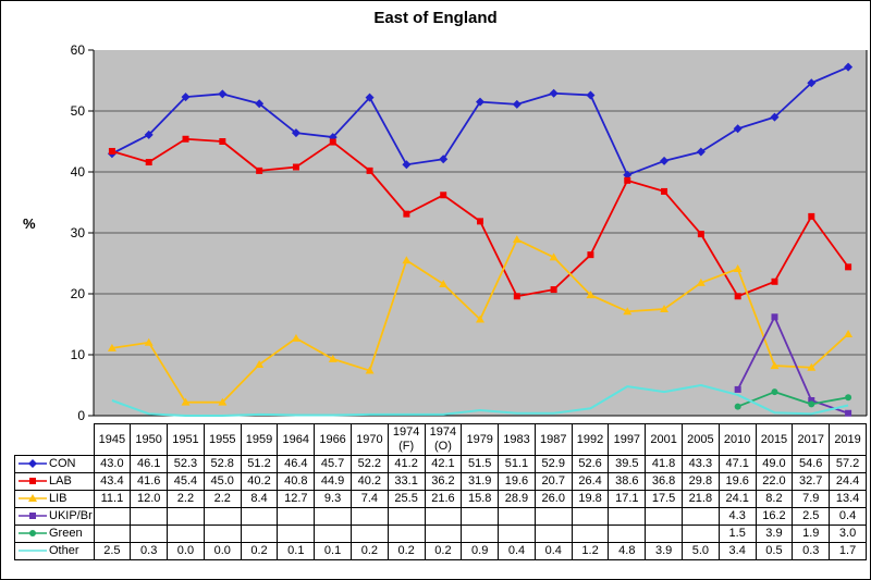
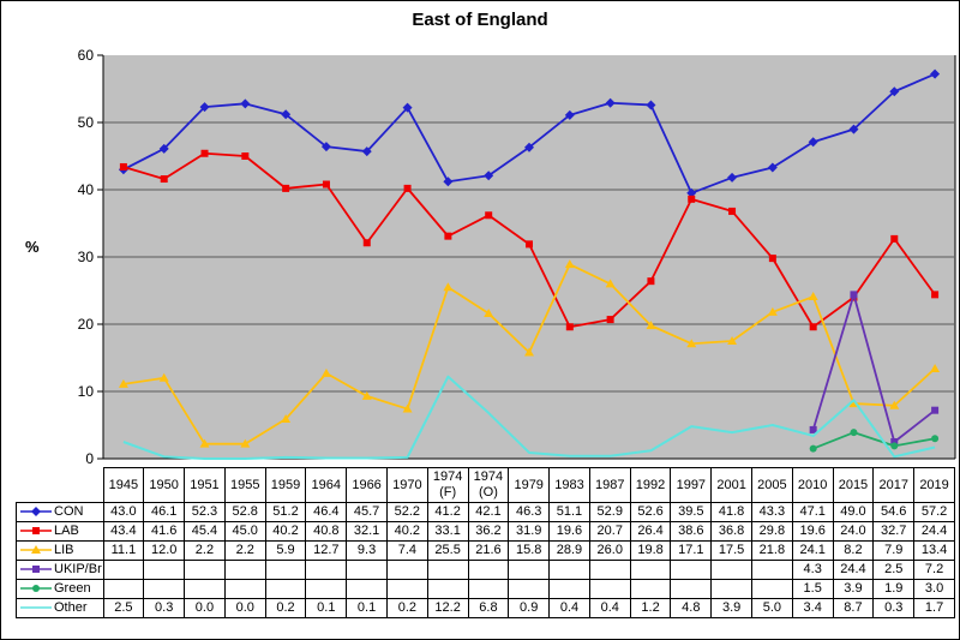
LIB/1959: 8.4 -> 5.9
LAB/1966: 44.9 -> 32.1
Other/1974 (F): 0.2 -> 12.2
Other/1974 (O): 0.2 -> 6.8
CON/1979: 51.5 -> 46.3
LAB/2015: 22.0 -> 24.0
UKIP/Br/2015: 16.2 -> 24.4
Other/2015: 0.5 -> 8.7
UKIP/Br/2019: 0.4 -> 7.2
